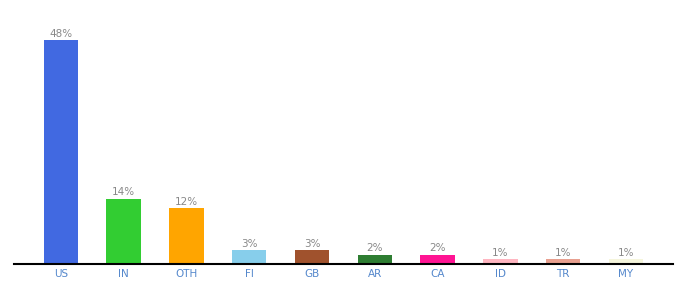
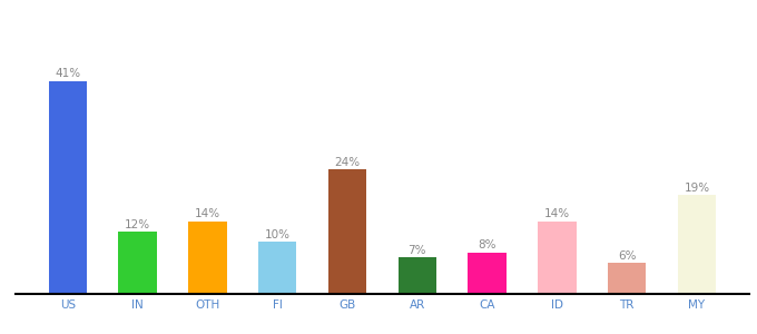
US: 48% -> 41%
IN: 14% -> 12%
OTH: 12% -> 14%
FI: 3% -> 10%
GB: 3% -> 24%
AR: 2% -> 7%
CA: 2% -> 8%
ID: 1% -> 14%
TR: 1% -> 6%
MY: 1% -> 19%
